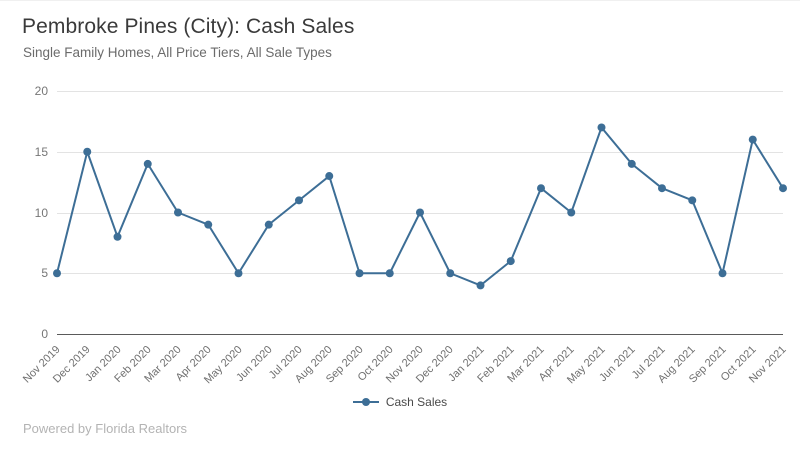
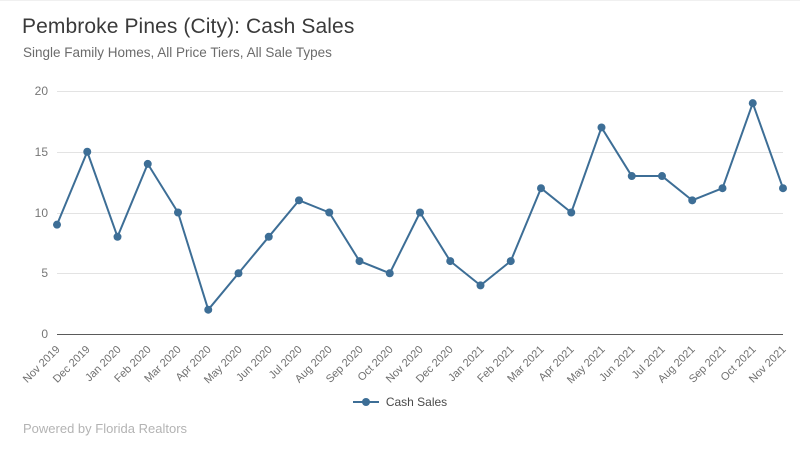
Nov 2019: 5 -> 9
Apr 2020: 9 -> 2
Jun 2020: 9 -> 8
Aug 2020: 13 -> 10
Sep 2020: 5 -> 6
Dec 2020: 5 -> 6
Jun 2021: 14 -> 13
Jul 2021: 12 -> 13
Sep 2021: 5 -> 12
Oct 2021: 16 -> 19
